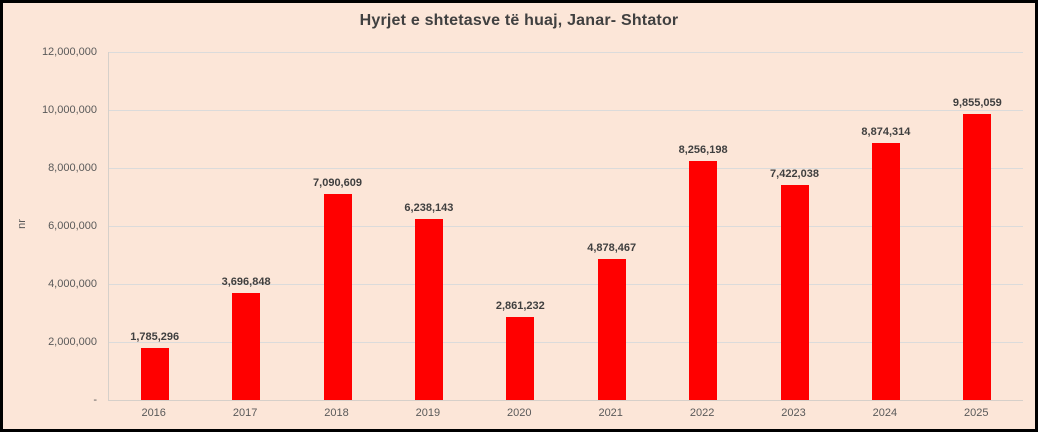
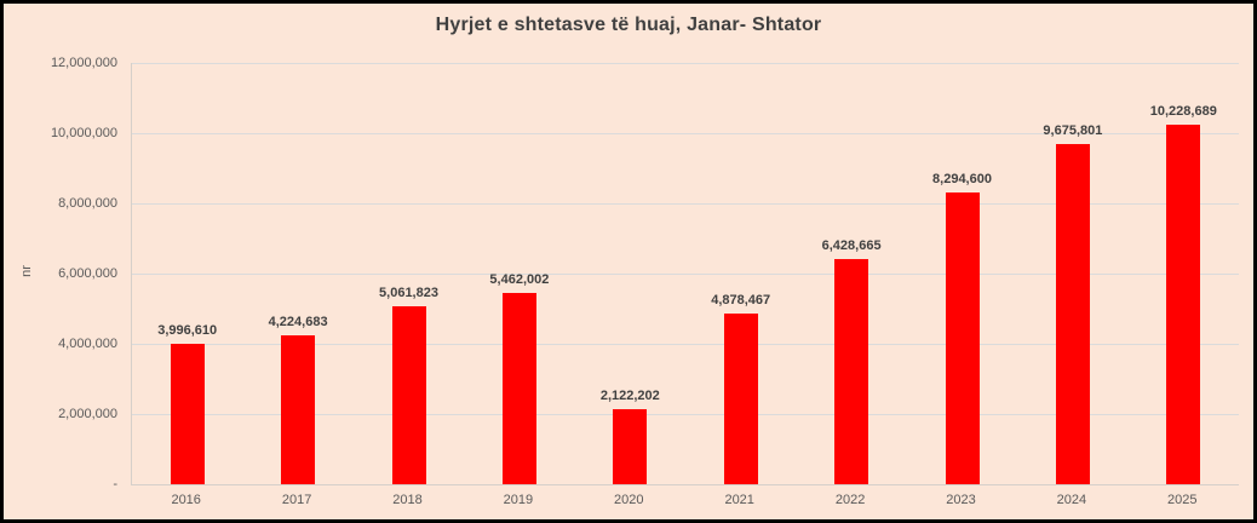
2016: 1,785,296 -> 3,996,610
2017: 3,696,848 -> 4,224,683
2018: 7,090,609 -> 5,061,823
2019: 6,238,143 -> 5,462,002
2020: 2,861,232 -> 2,122,202
2022: 8,256,198 -> 6,428,665
2023: 7,422,038 -> 8,294,600
2024: 8,874,314 -> 9,675,801
2025: 9,855,059 -> 10,228,689
